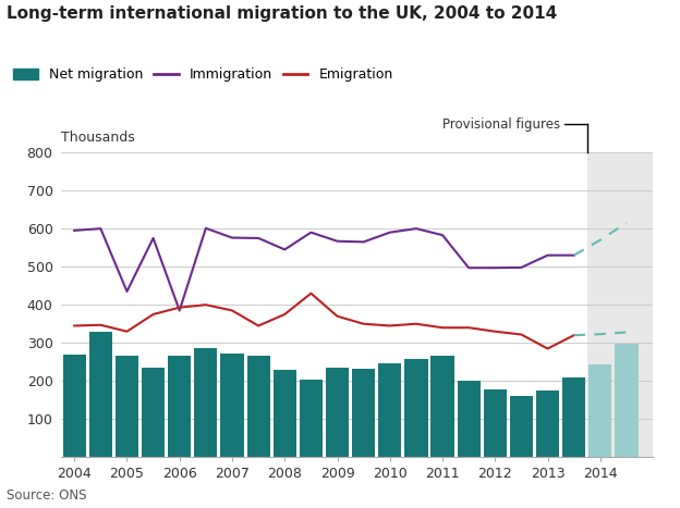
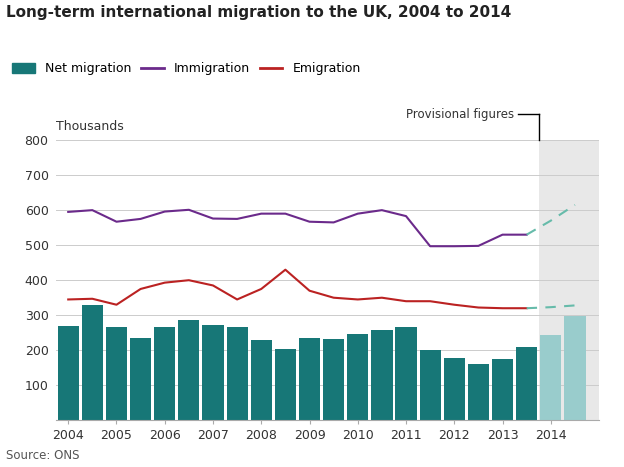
Immigration/2005: 435 -> 567
Immigration/2006: 385 -> 596
Immigration/2008: 545 -> 590
Emigration/2013: 285 -> 320
